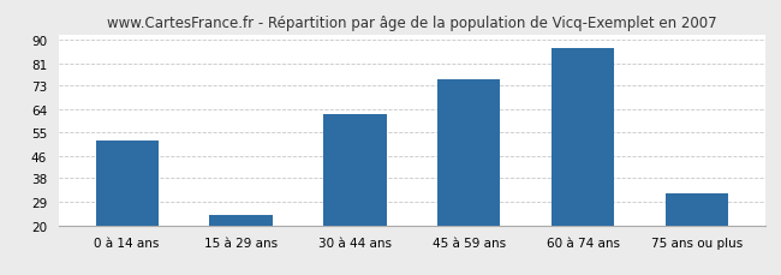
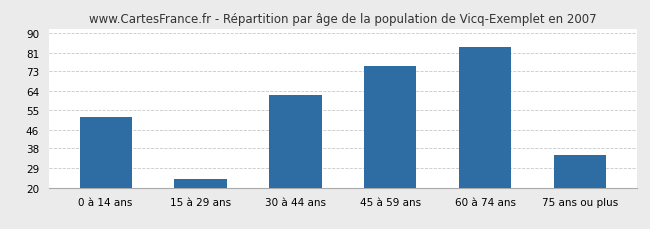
60 à 74 ans: 87 -> 84
75 ans ou plus: 32 -> 35
